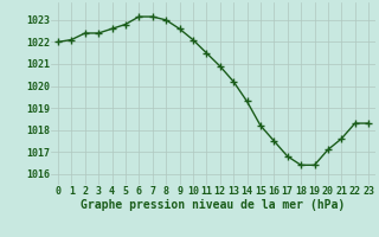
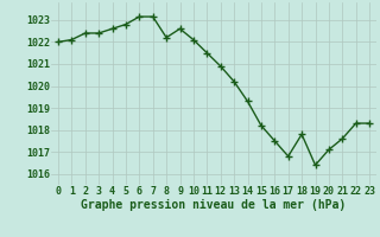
8: 1023.0 -> 1022.2
18: 1016.4 -> 1017.8
